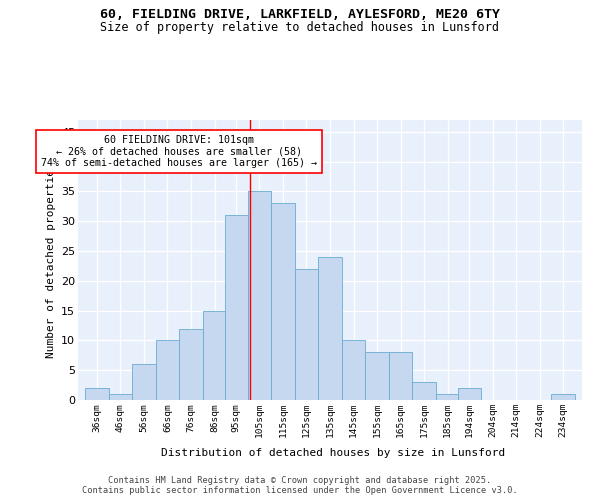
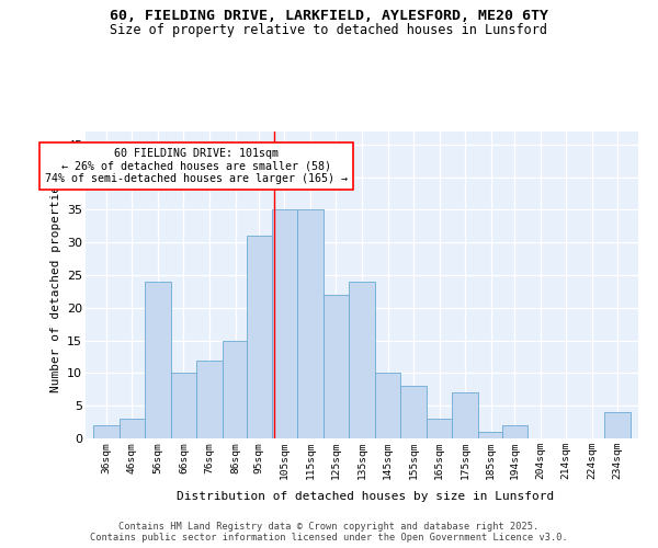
46sqm: 1 -> 3
56sqm: 6 -> 24
115sqm: 33 -> 35
165sqm: 8 -> 3
175sqm: 3 -> 7
234sqm: 1 -> 4
